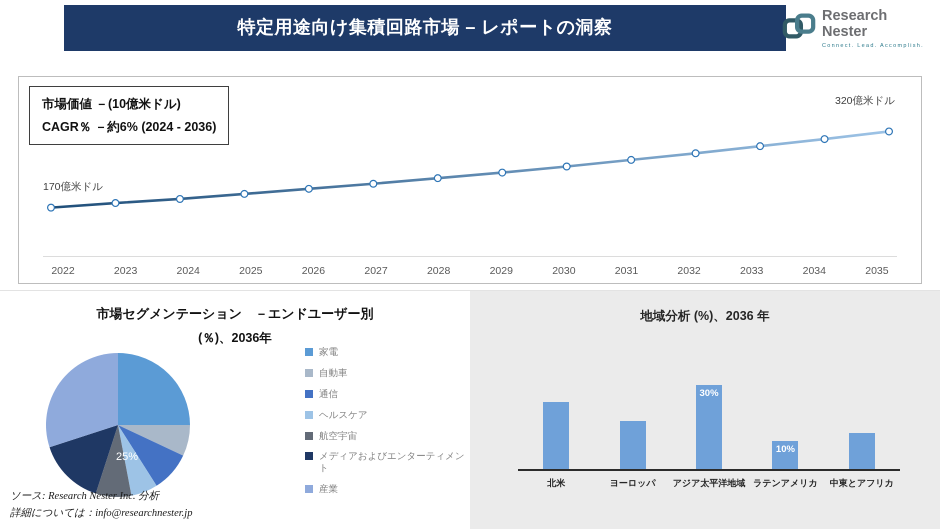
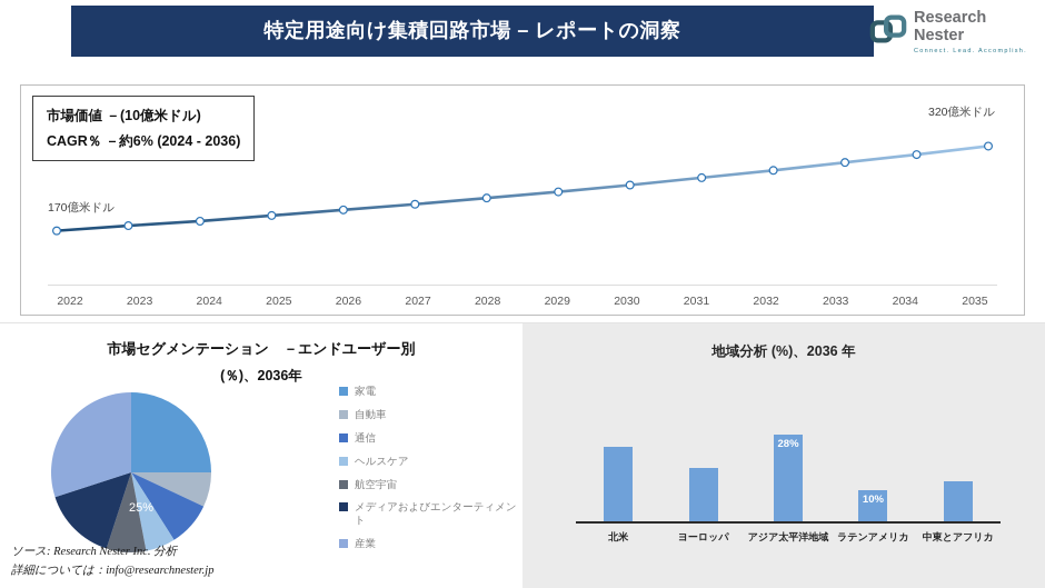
地域分析 (%)、2036 年/アジア太平洋地域: 30% -> 28%
